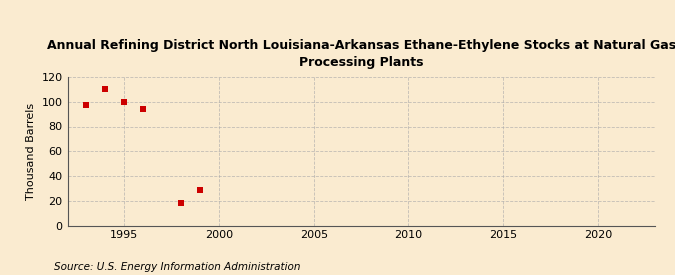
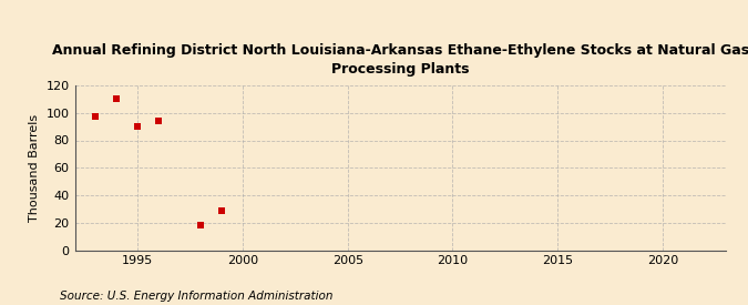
1995: 100 -> 90
